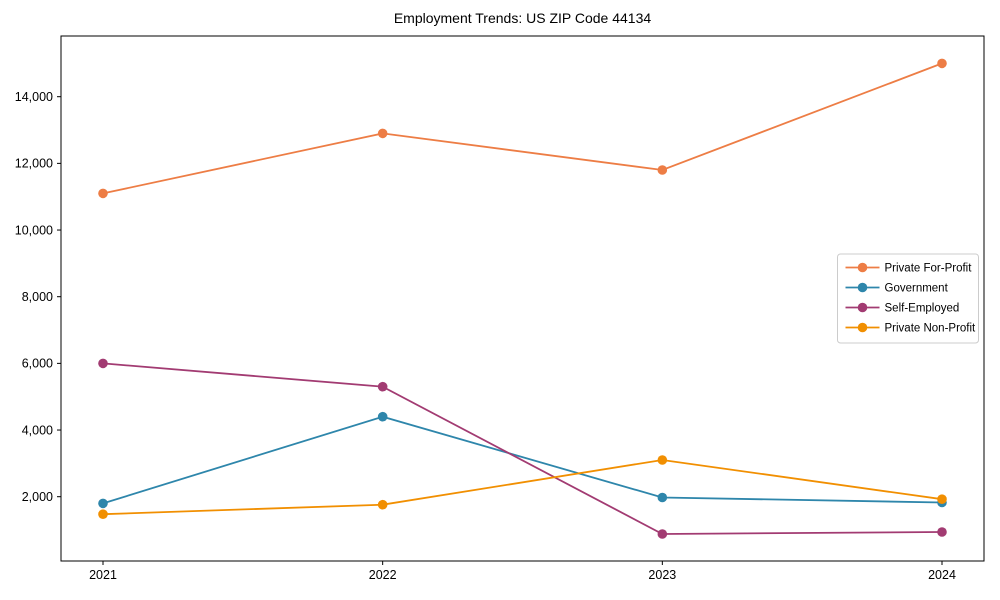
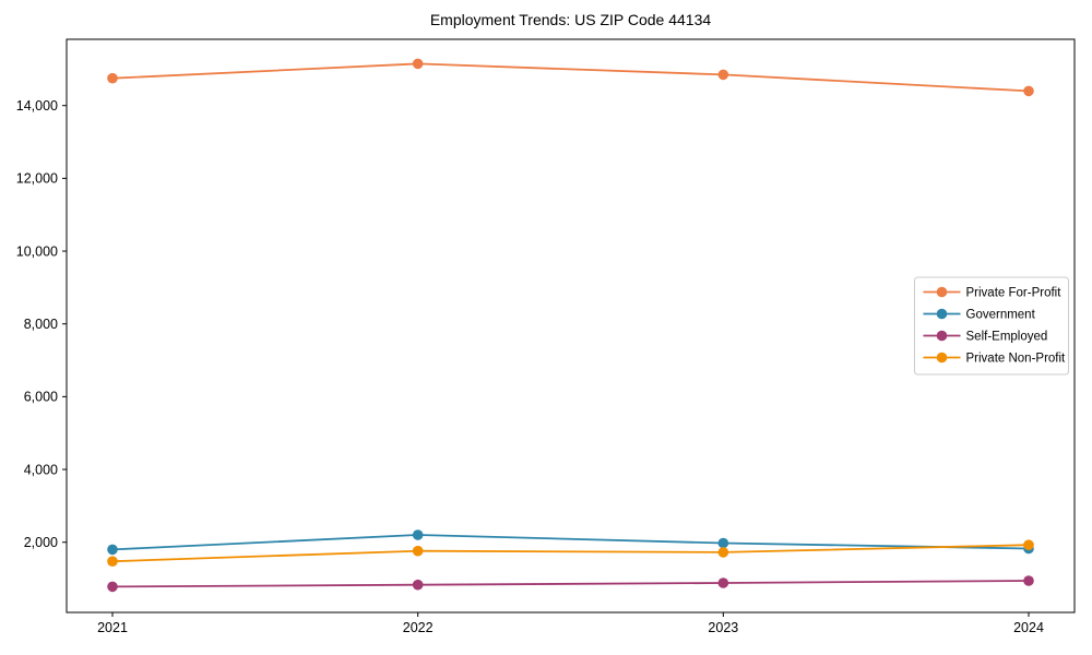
Private For-Profit/2021: 11100 -> 14800
Self-Employed/2021: 6000 -> 800
Private For-Profit/2022: 12900 -> 15200
Government/2022: 4400 -> 2200
Self-Employed/2022: 5300 -> 800
Private For-Profit/2023: 11800 -> 14800
Private Non-Profit/2023: 3100 -> 1700
Private For-Profit/2024: 15000 -> 14400
